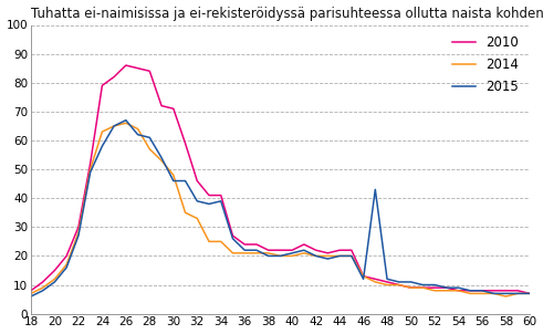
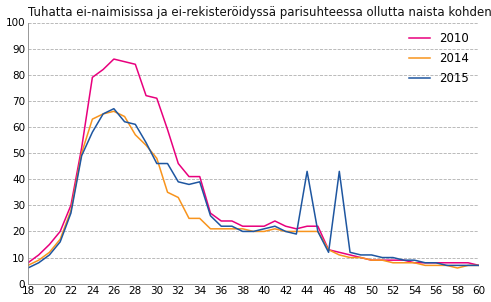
2015/44: 20 -> 43
